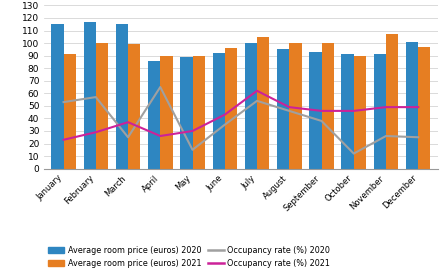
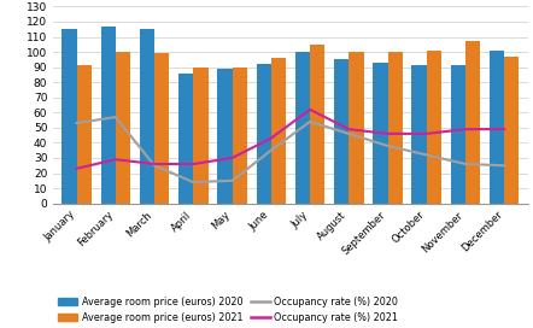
Occupancy rate (%) 2021/March: 37 -> 26
Occupancy rate (%) 2020/April: 65 -> 14
Occupancy rate (%) 2020/October: 12 -> 32
Average room price (euros) 2021/October: 90 -> 101
